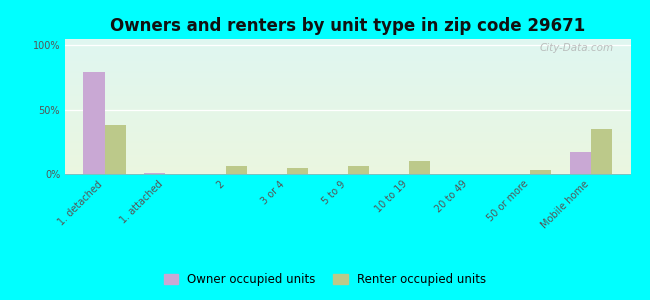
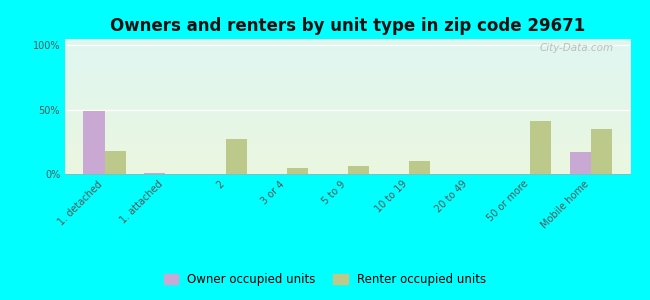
Owner occupied units/1. detached: 79% -> 49%
Renter occupied units/1. detached: 38% -> 18%
Renter occupied units/2: 6% -> 27%
Renter occupied units/50 or more: 3% -> 41%
